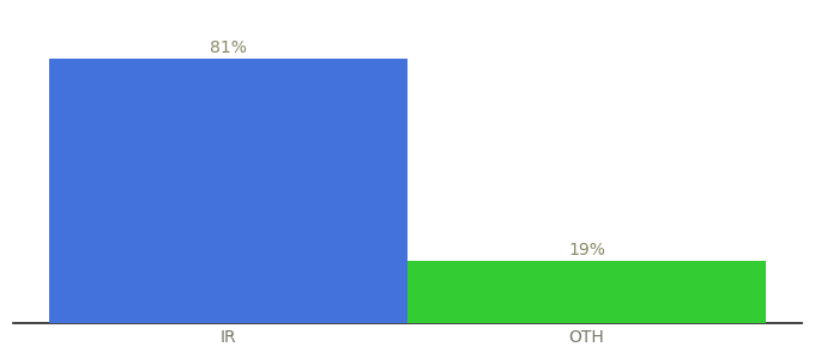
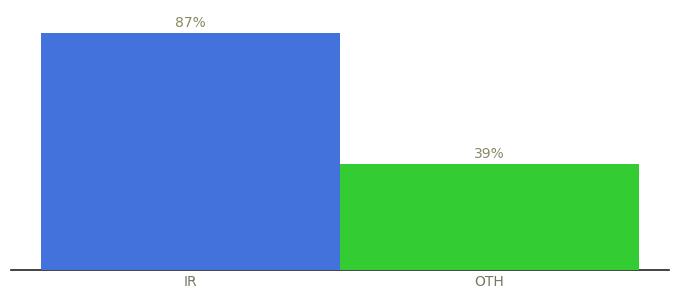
IR: 81% -> 87%
OTH: 19% -> 39%
